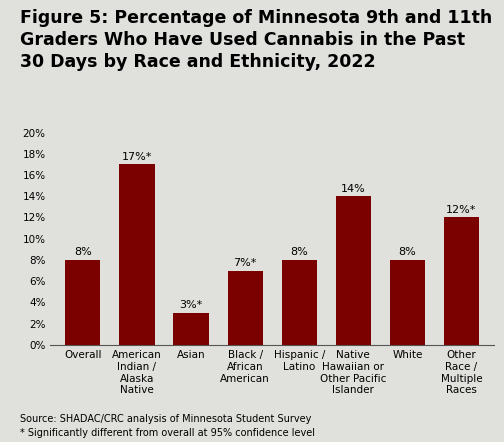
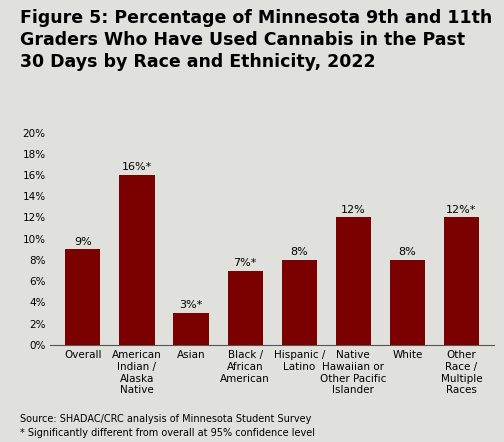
Overall: 8% -> 9%
American Indian / Alaska Native: 17%* -> 16%*
Native Hawaiian or Other Pacific Islander: 14% -> 12%
